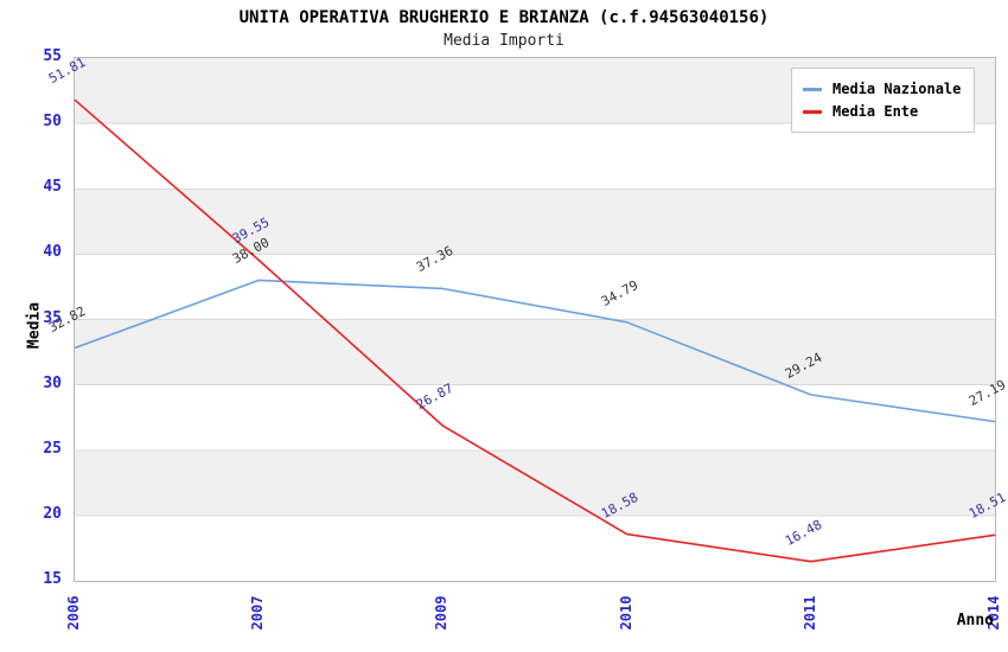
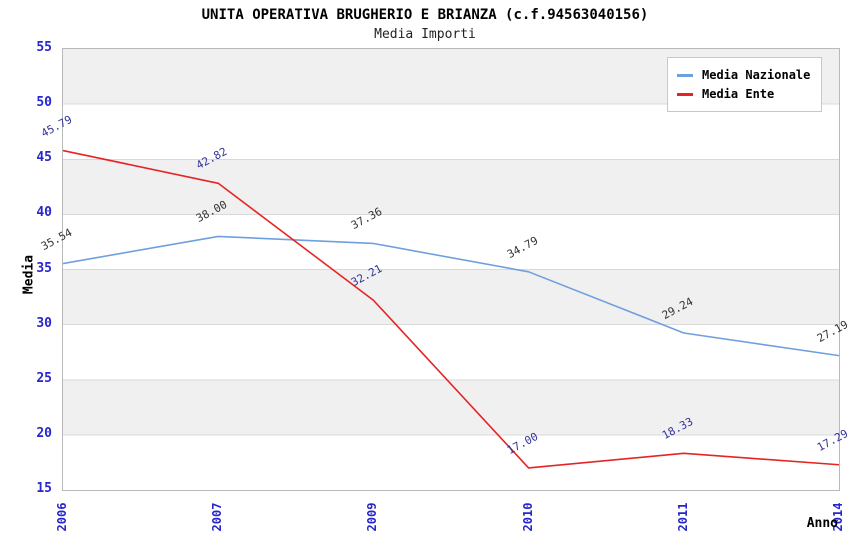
Media Nazionale/2006: 32.82 -> 35.54
Media Ente/2006: 51.81 -> 45.79
Media Ente/2007: 39.55 -> 42.82
Media Ente/2009: 26.87 -> 32.21
Media Ente/2010: 18.58 -> 17.00
Media Ente/2011: 16.48 -> 18.33
Media Ente/2014: 18.51 -> 17.29
